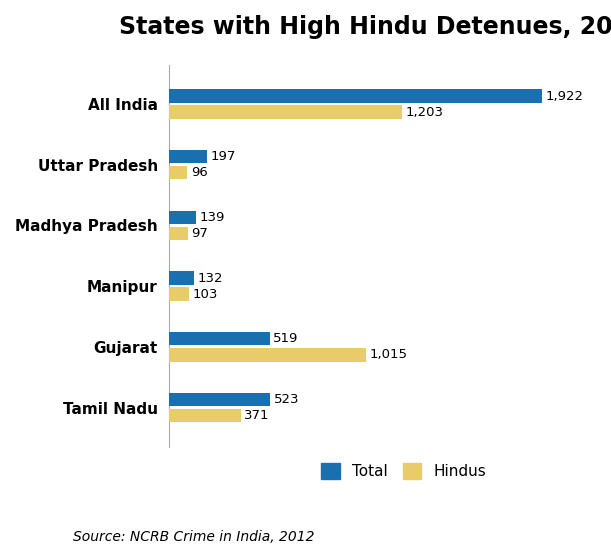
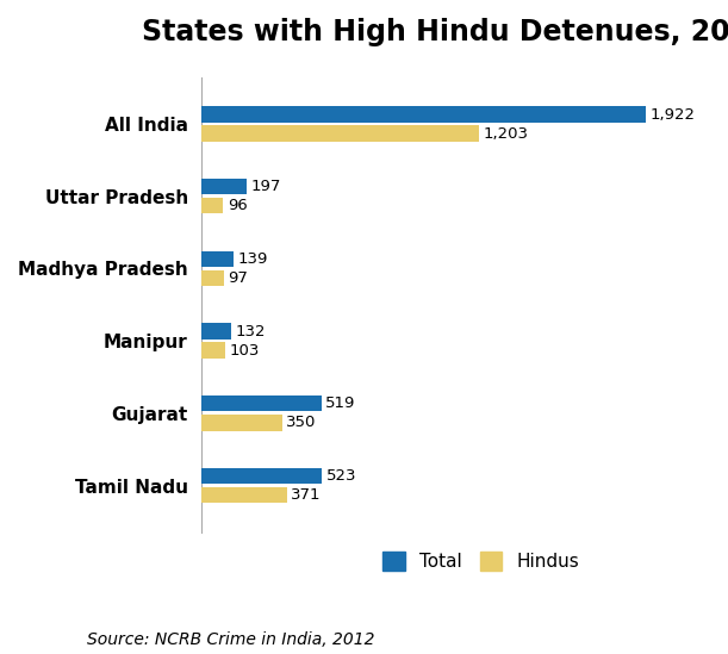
Hindus/Gujarat: 1,015 -> 350
